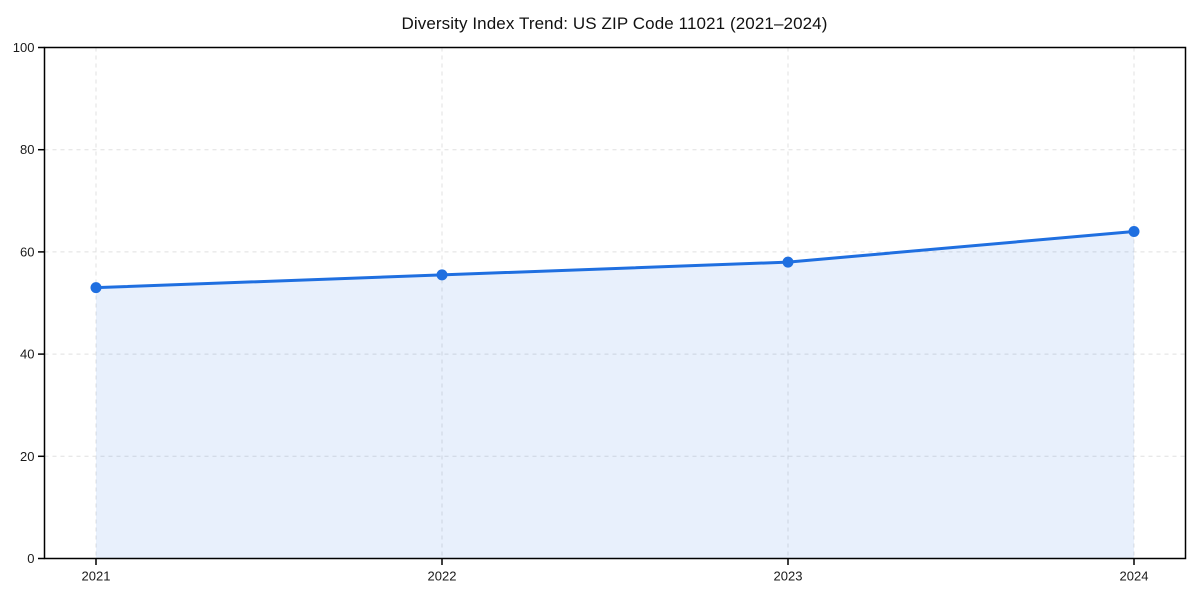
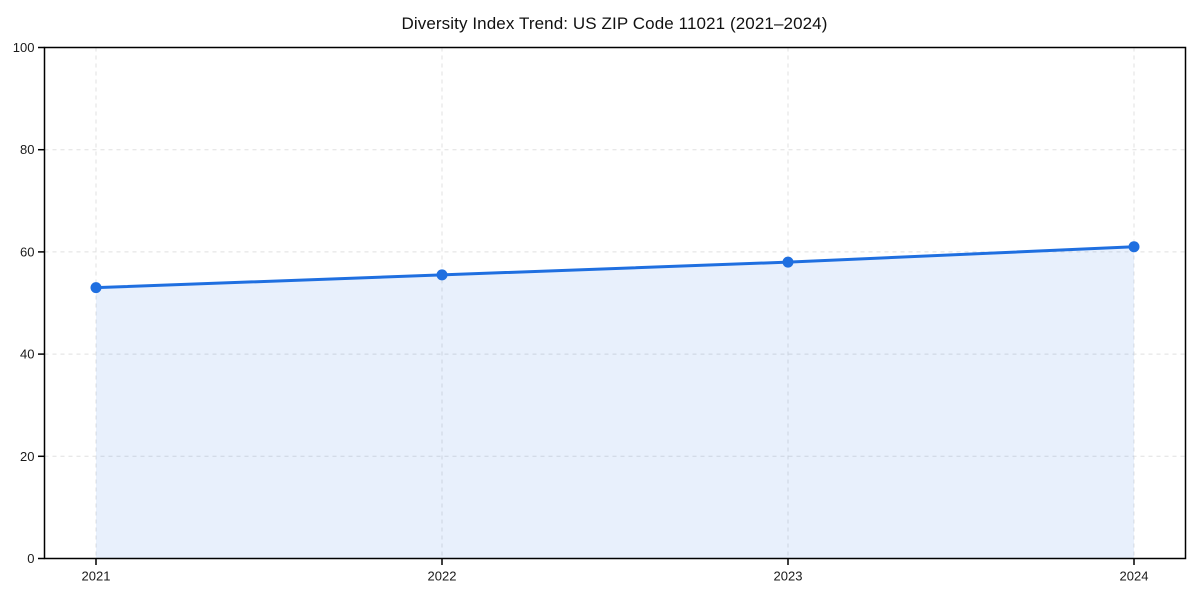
2024: 64 -> 61
